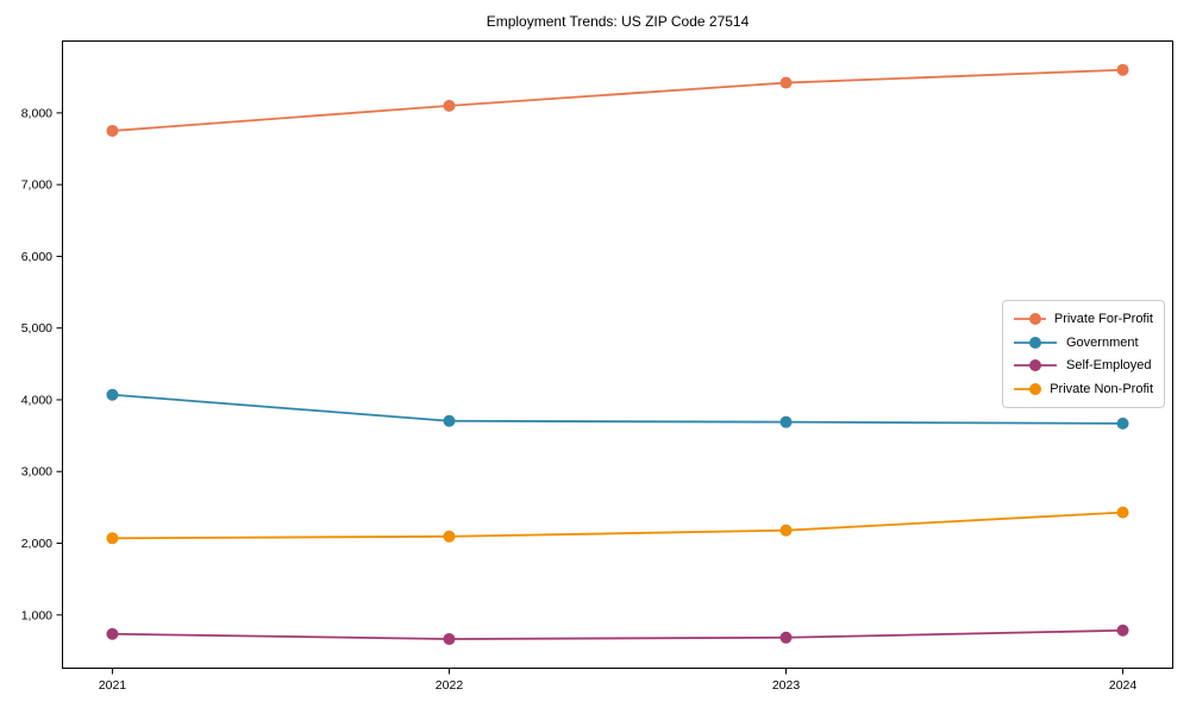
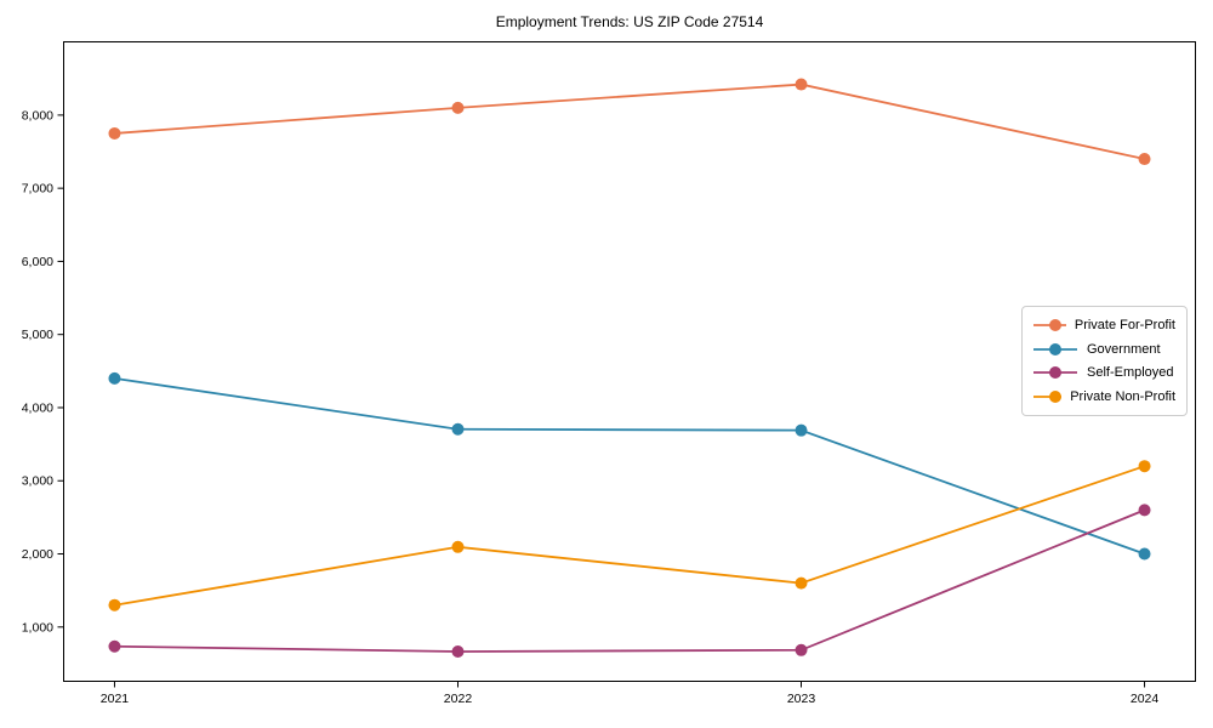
Government/2021: 4100 -> 4400
Private Non-Profit/2021: 2100 -> 1300
Private Non-Profit/2023: 2200 -> 1600
Private For-Profit/2024: 8600 -> 7400
Government/2024: 3700 -> 2000
Self-Employed/2024: 800 -> 2600
Private Non-Profit/2024: 2400 -> 3200
